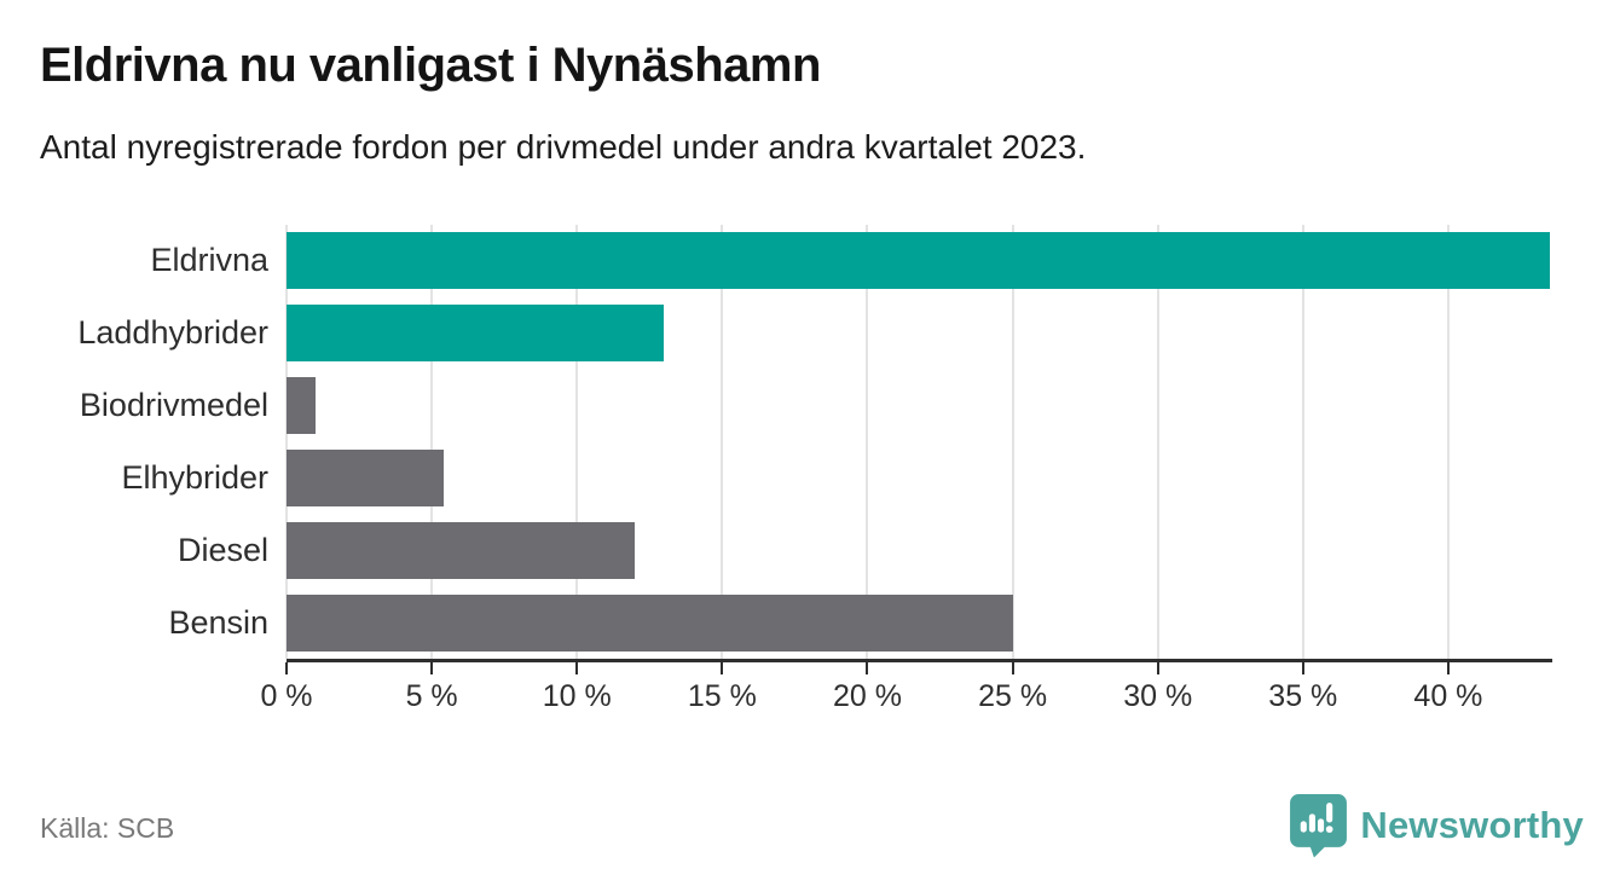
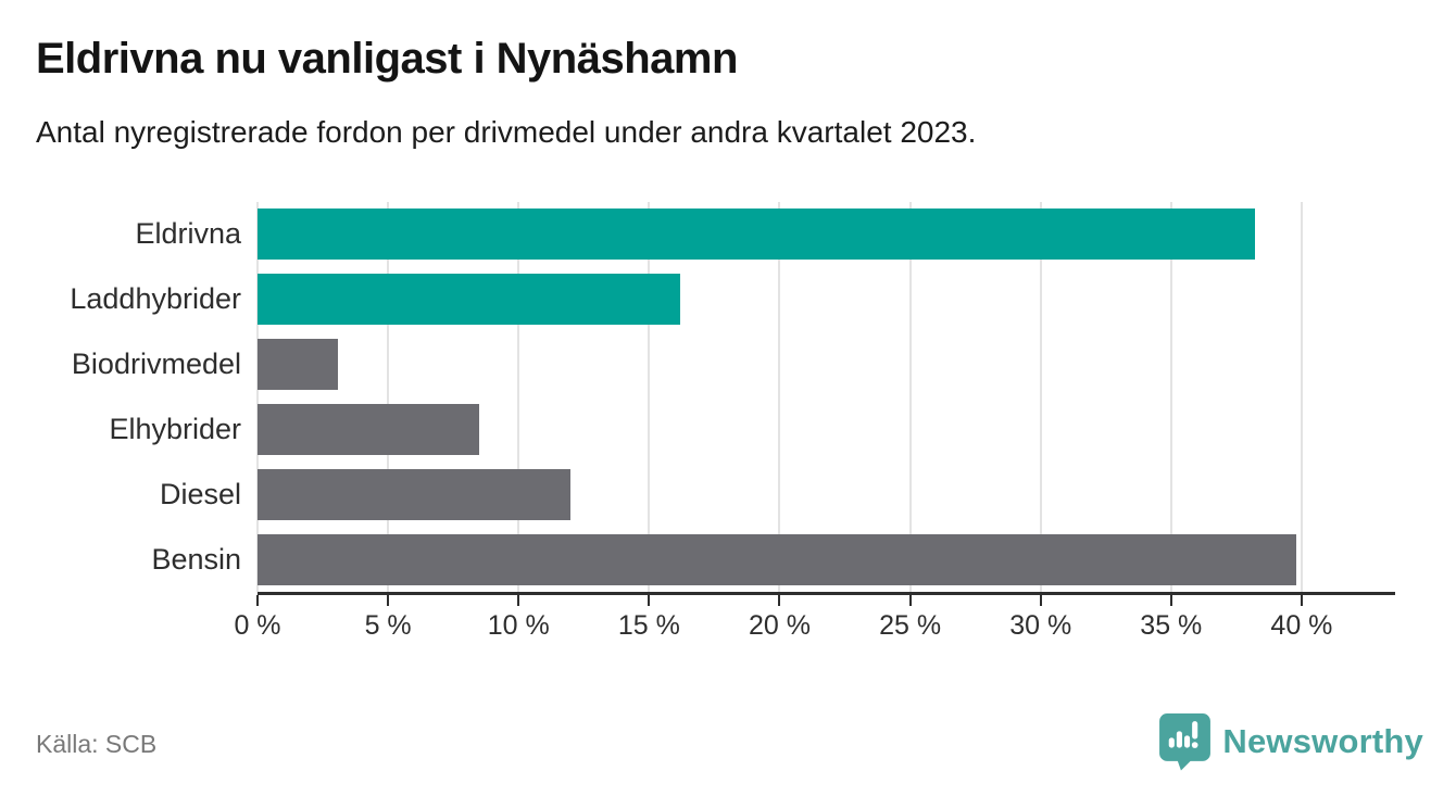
Eldrivna: 43.5% -> 38.2%
Laddhybrider: 13.0% -> 16.2%
Biodrivmedel: 1.0% -> 3.1%
Elhybrider: 5.4% -> 8.5%
Bensin: 25.0% -> 39.8%
